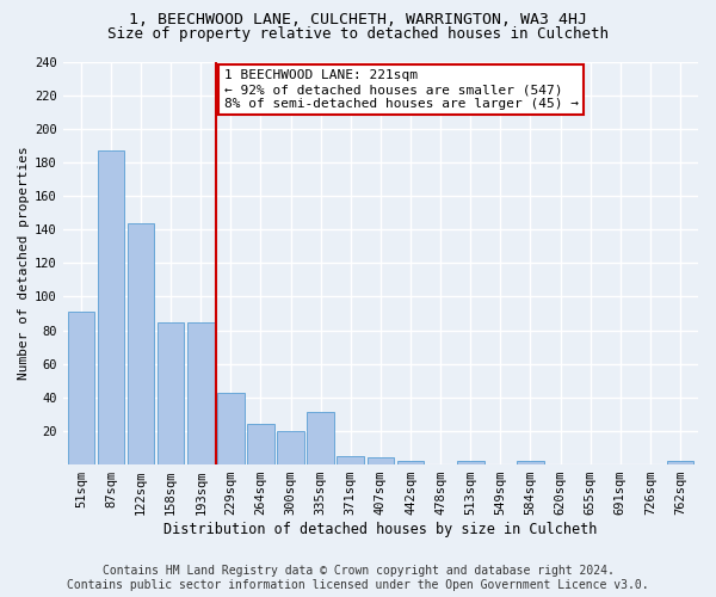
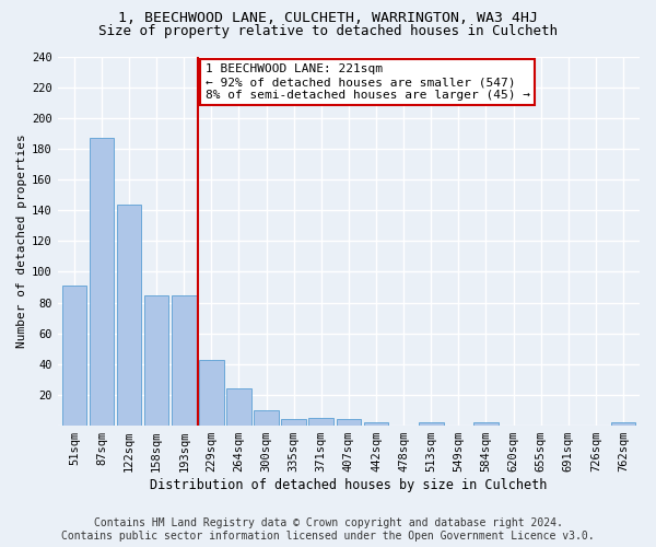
300sqm: 20 -> 10
335sqm: 31 -> 4
